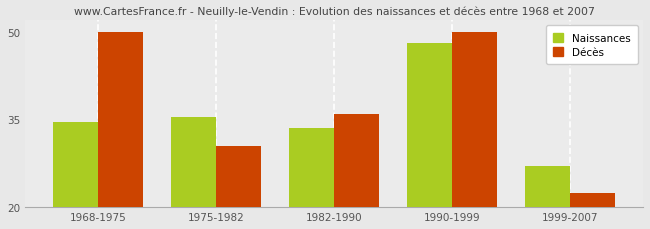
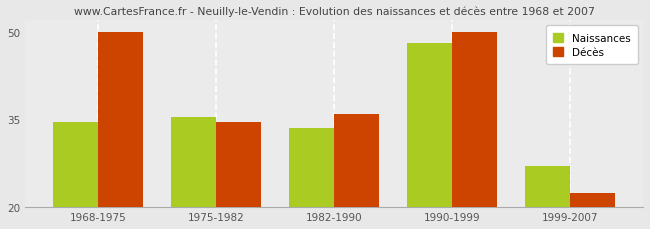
Décès/1975-1982: 30.4 -> 34.5
